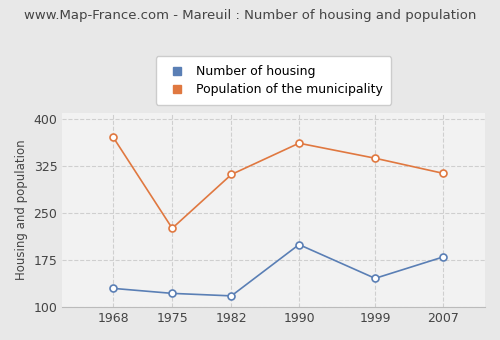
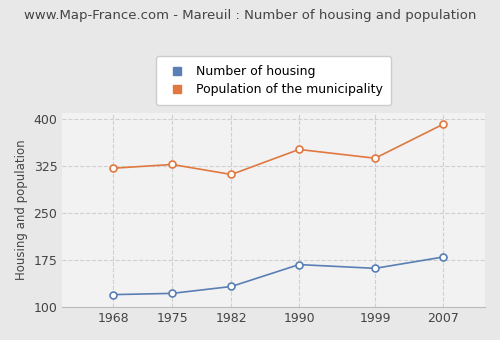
Number of housing/1968: 130 -> 120
Population of the municipality/1968: 372 -> 322
Population of the municipality/1975: 226 -> 328
Number of housing/1982: 118 -> 133
Number of housing/1990: 200 -> 168
Population of the municipality/1990: 362 -> 352
Number of housing/1999: 146 -> 162
Population of the municipality/2007: 314 -> 392
